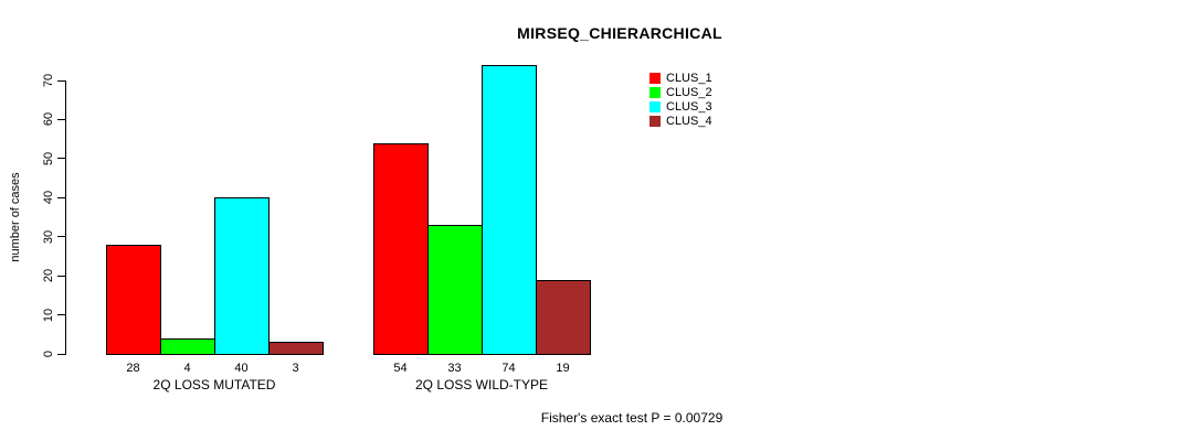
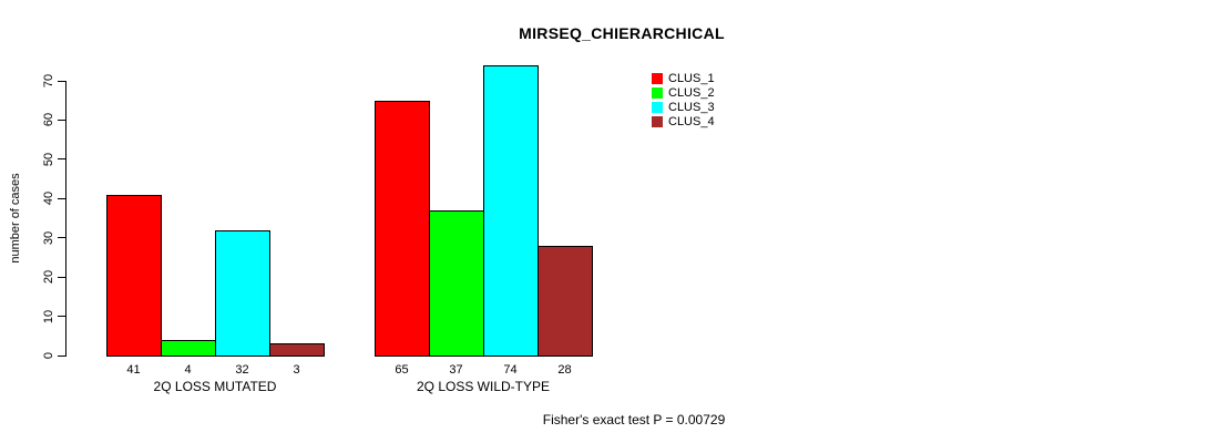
CLUS_1/2Q LOSS MUTATED: 28 -> 41
CLUS_3/2Q LOSS MUTATED: 40 -> 32
CLUS_1/2Q LOSS WILD-TYPE: 54 -> 65
CLUS_2/2Q LOSS WILD-TYPE: 33 -> 37
CLUS_4/2Q LOSS WILD-TYPE: 19 -> 28
